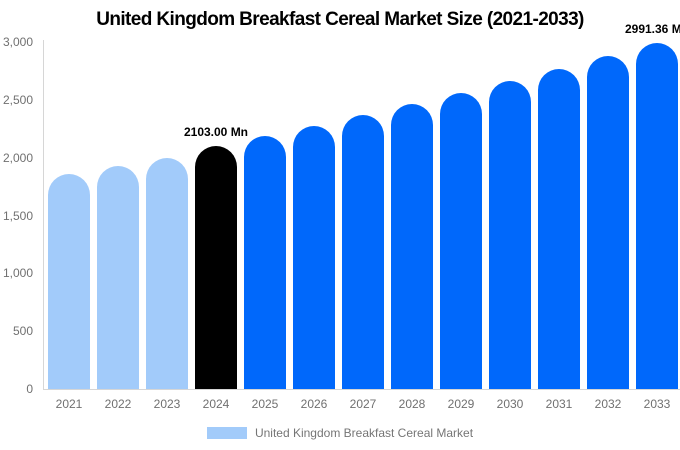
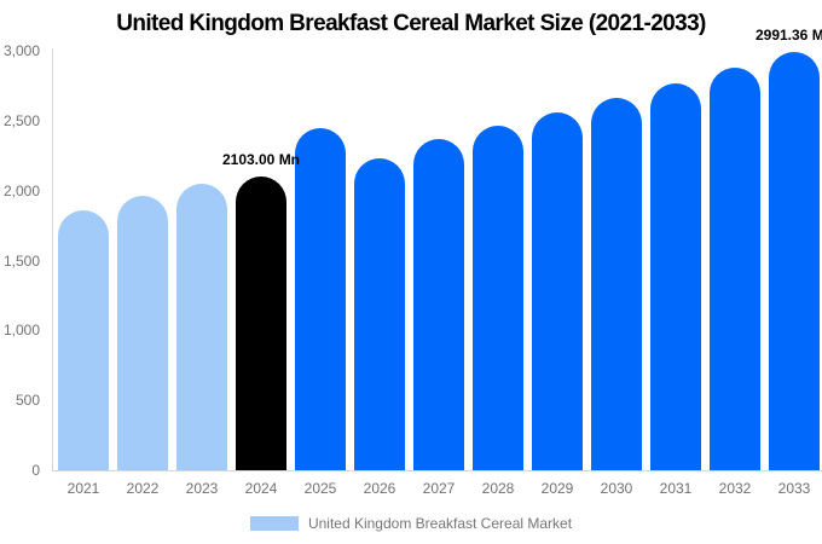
2022: 1920 -> 1960
2023: 2000 -> 2050
2025: 2190 -> 2450
2026: 2270 -> 2230
